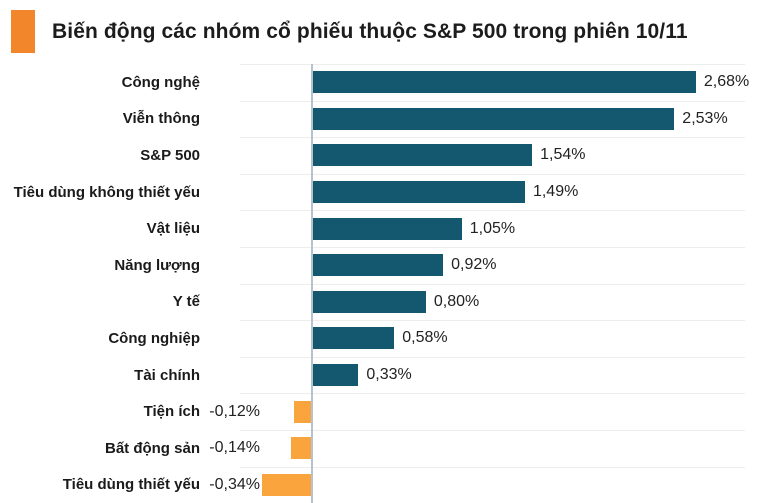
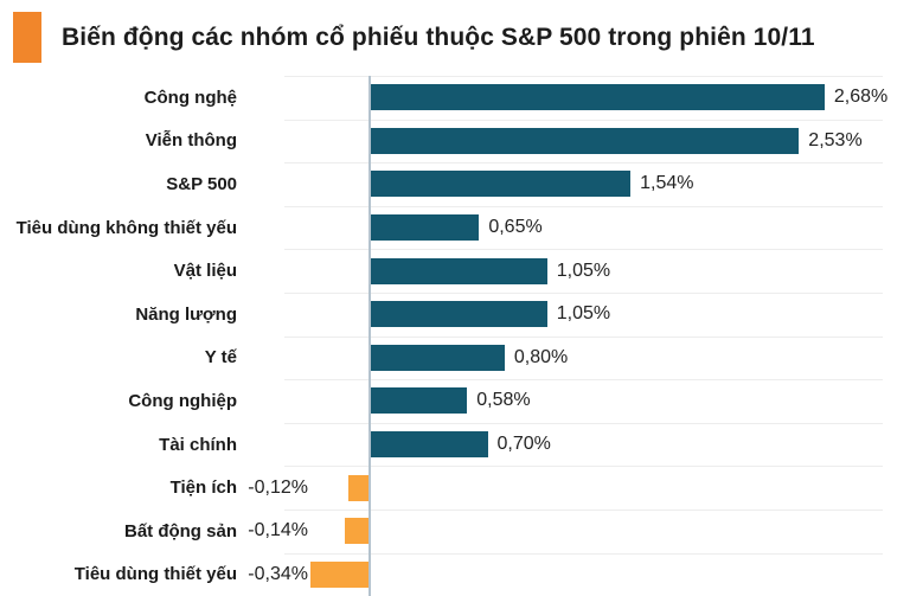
Tiêu dùng không thiết yếu: 1,49% -> 0,65%
Năng lượng: 0,92% -> 1,05%
Tài chính: 0,33% -> 0,70%
